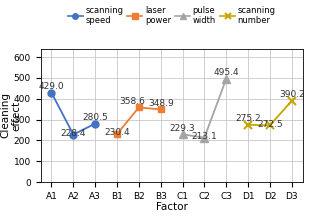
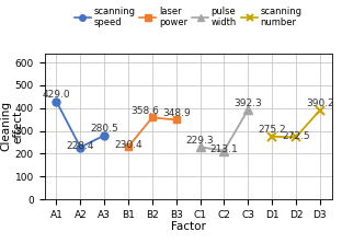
pulse width/C3: 495.4 -> 392.3
